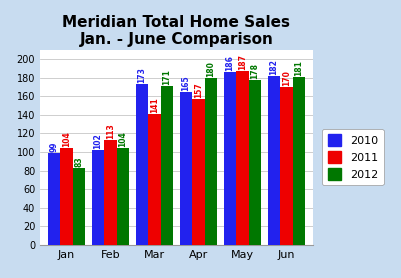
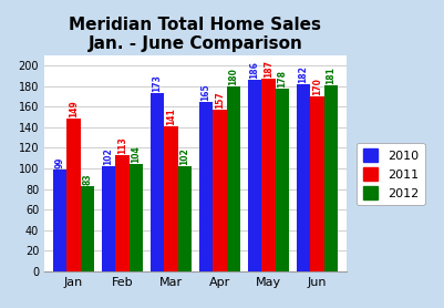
2011/Jan: 104 -> 149
2012/Mar: 171 -> 102
